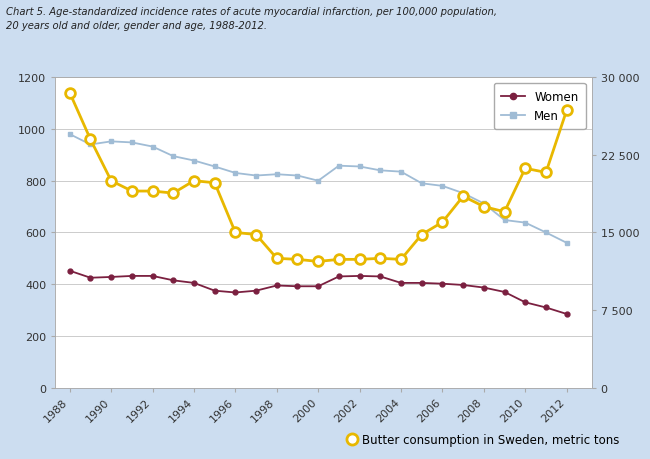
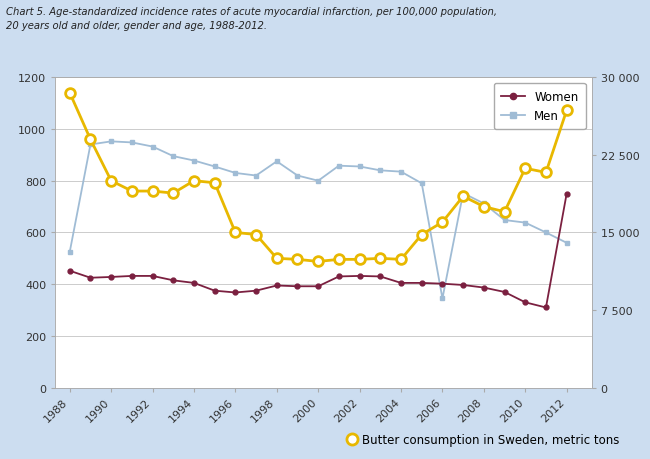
Men/1988: 980 -> 525
Men/1998: 825 -> 875
Men/2006: 780 -> 345
Women/2012: 285 -> 750
